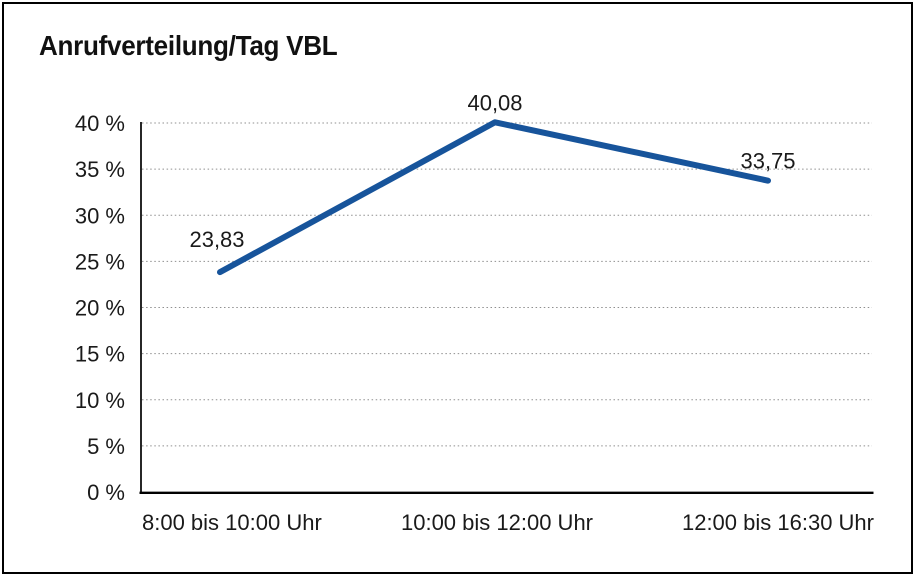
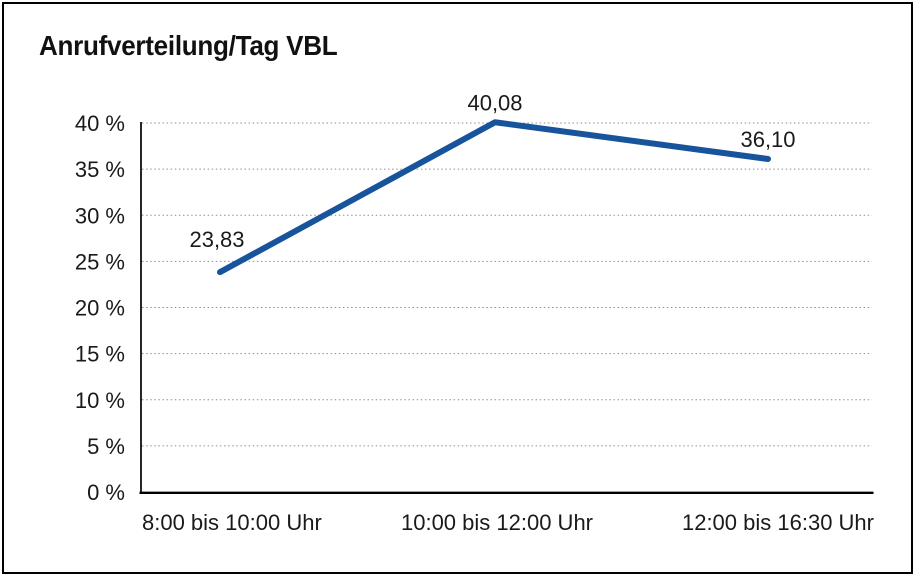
12:00 bis 16:30 Uhr: 33,75 -> 36,10
